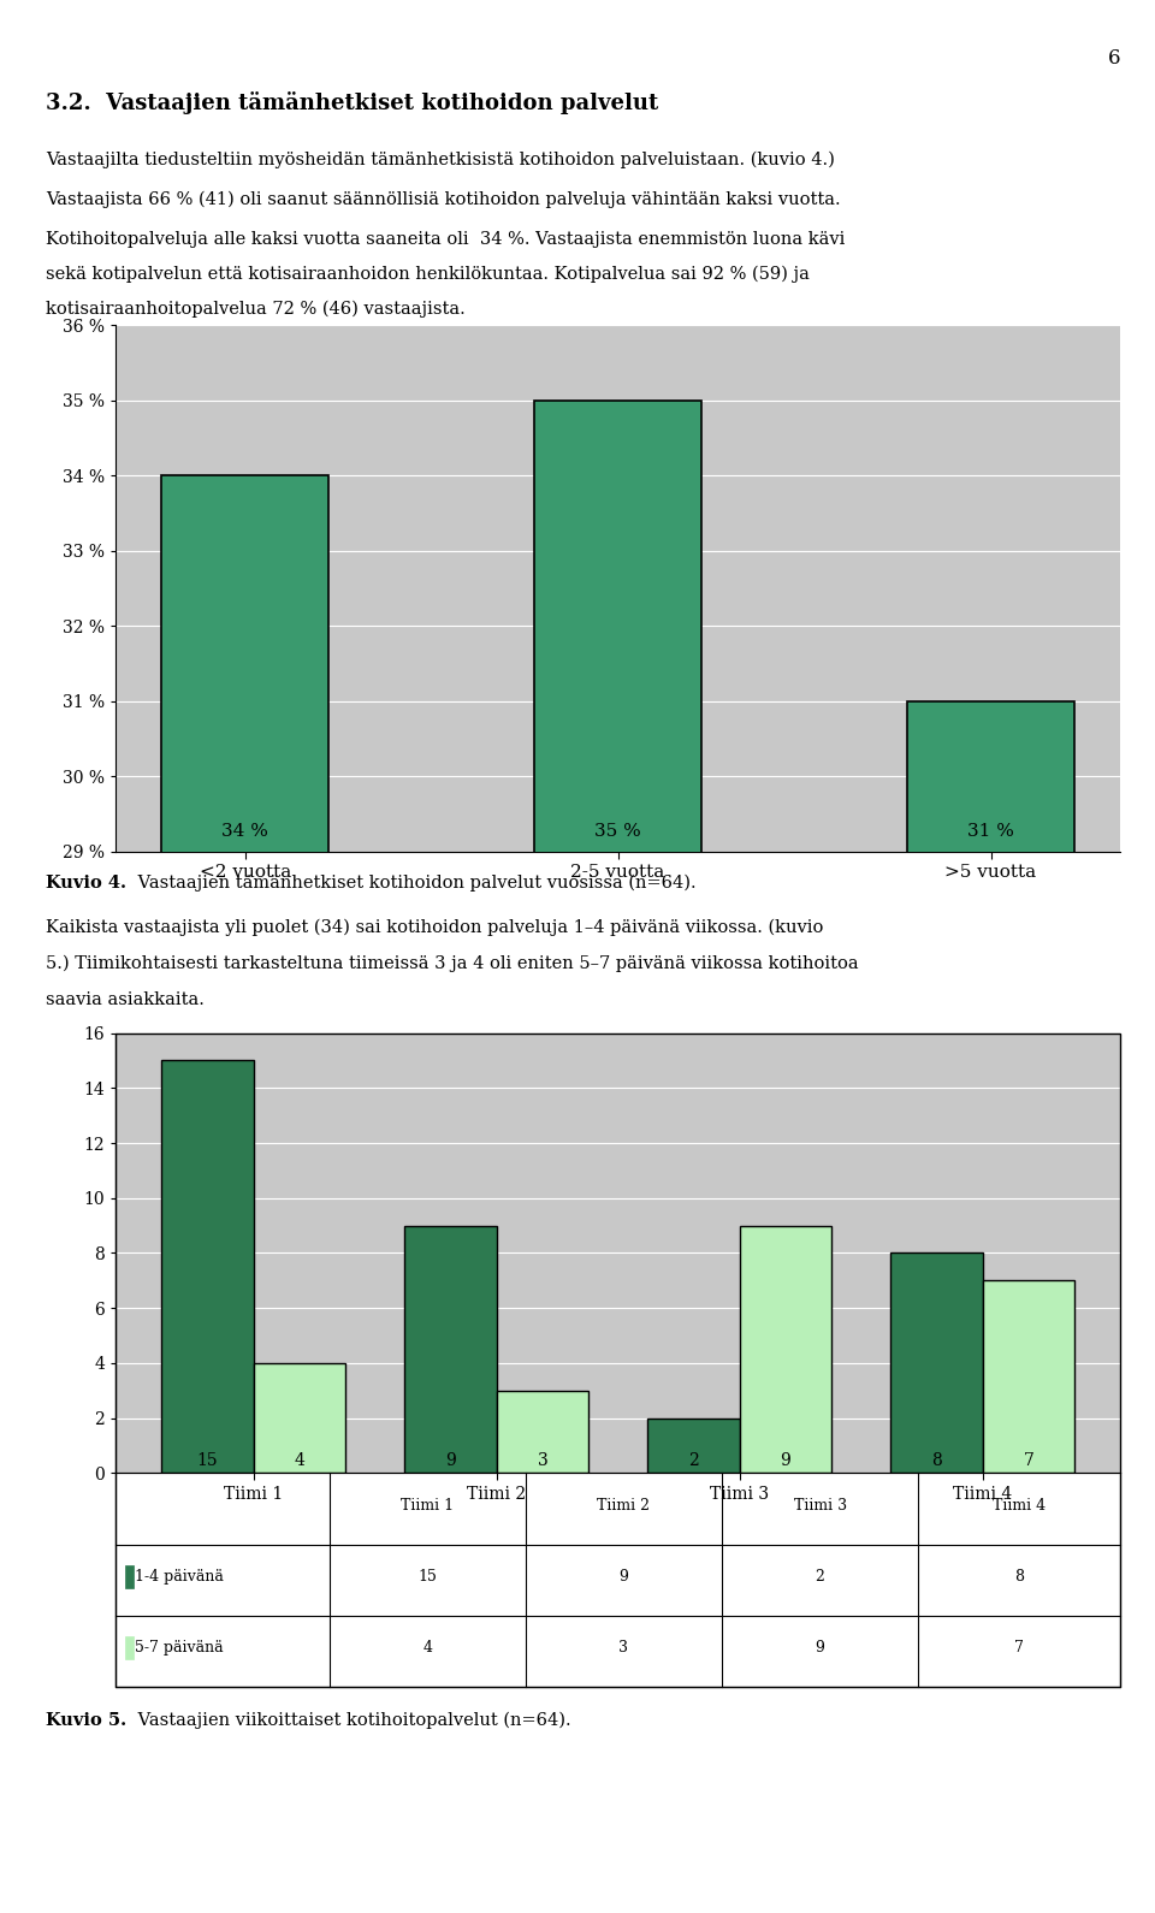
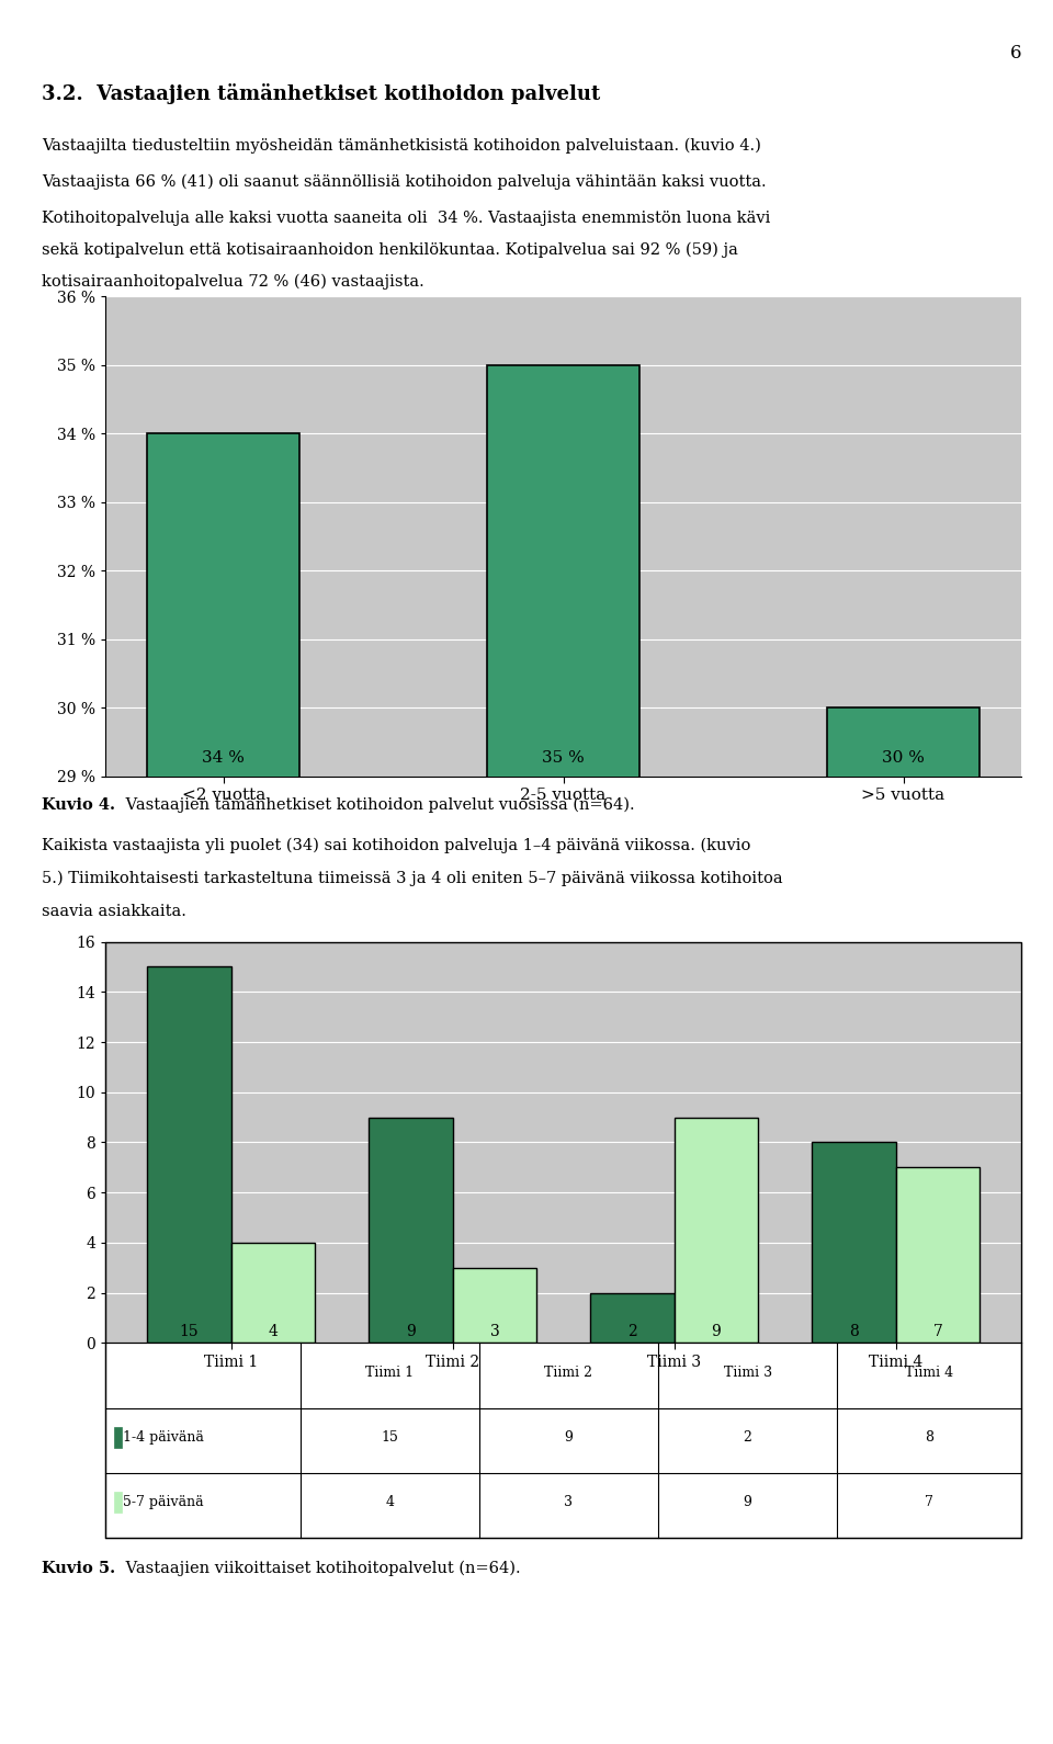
>5 vuotta: 31 -> 30
